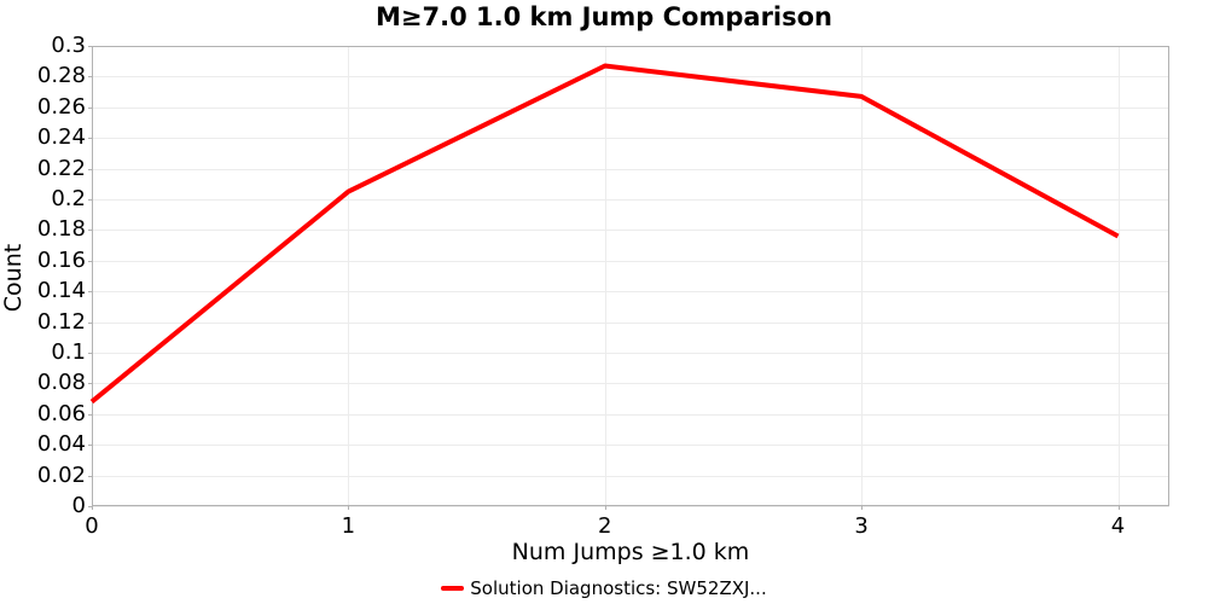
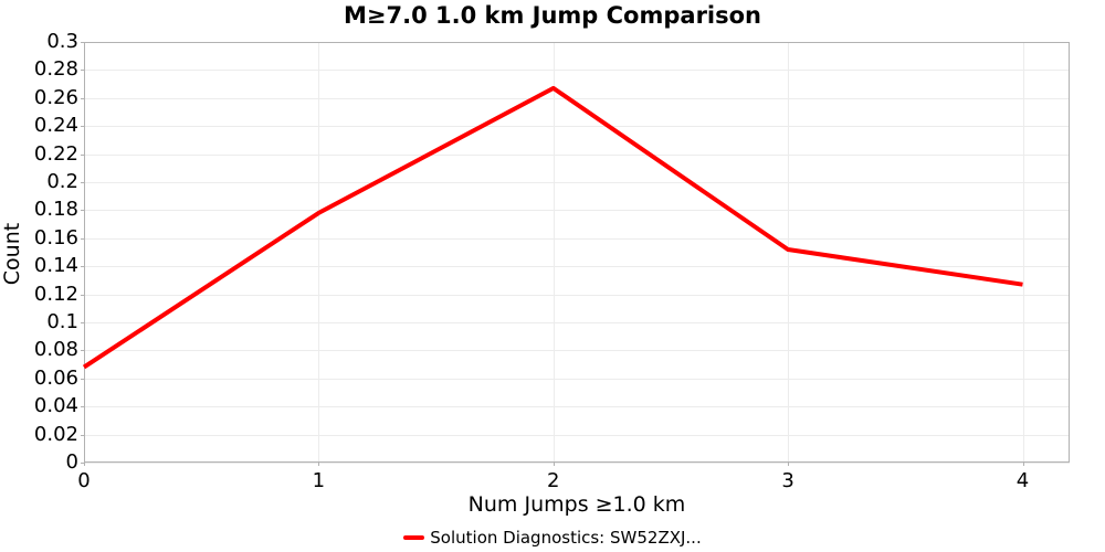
1: 0.205 -> 0.178
2: 0.287 -> 0.267
3: 0.267 -> 0.152
4: 0.176 -> 0.127
